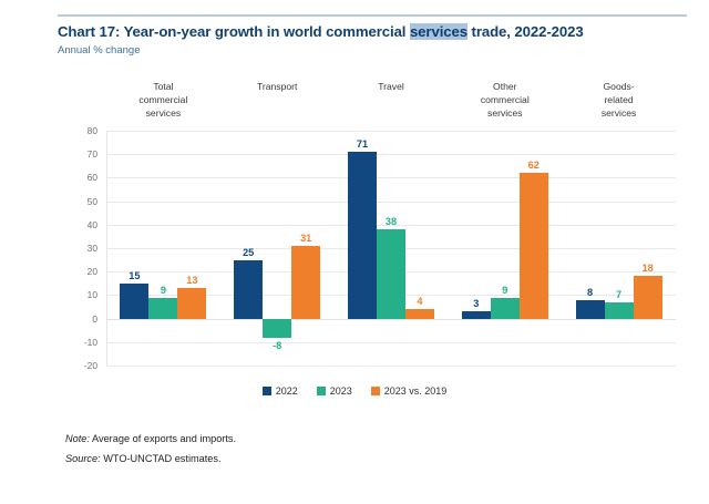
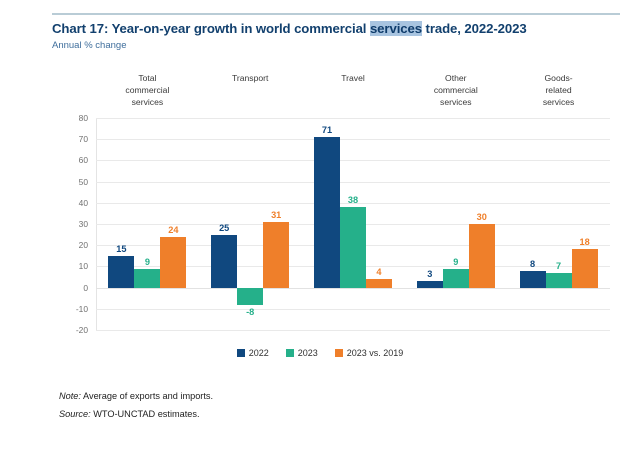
2023 vs. 2019/Total commercial services: 13 -> 24
2023 vs. 2019/Other commercial services: 62 -> 30
